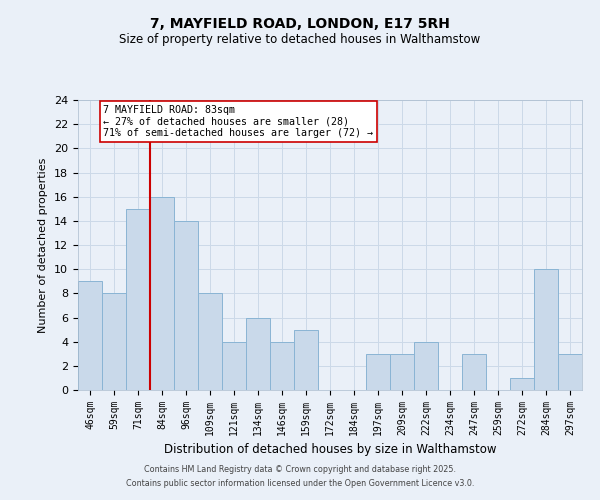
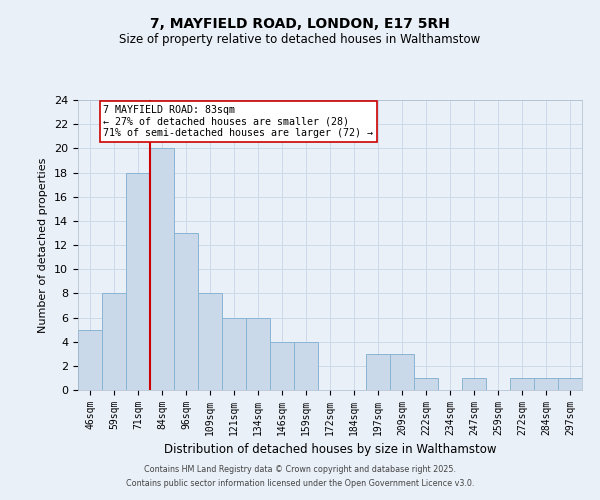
46sqm: 9 -> 5
71sqm: 15 -> 18
84sqm: 16 -> 20
96sqm: 14 -> 13
121sqm: 4 -> 6
159sqm: 5 -> 4
222sqm: 4 -> 1
247sqm: 3 -> 1
284sqm: 10 -> 1
297sqm: 3 -> 1
